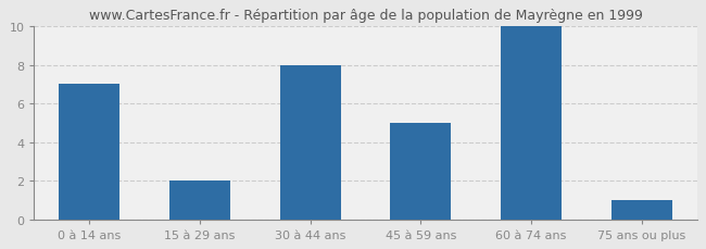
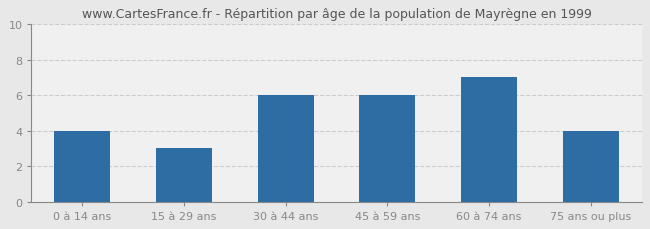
0 à 14 ans: 7 -> 4
15 à 29 ans: 2 -> 3
30 à 44 ans: 8 -> 6
45 à 59 ans: 5 -> 6
60 à 74 ans: 10 -> 7
75 ans ou plus: 1 -> 4
